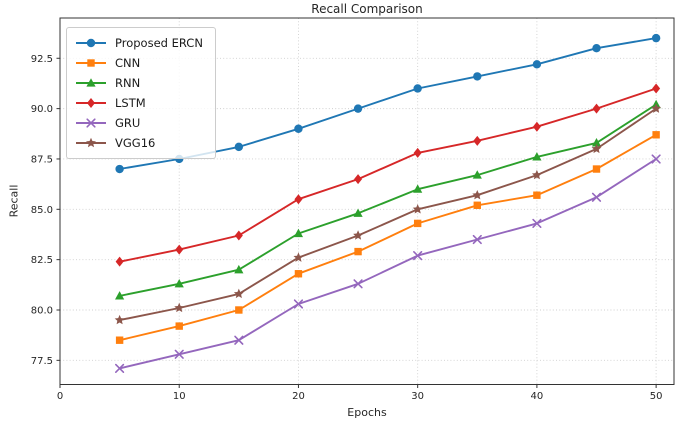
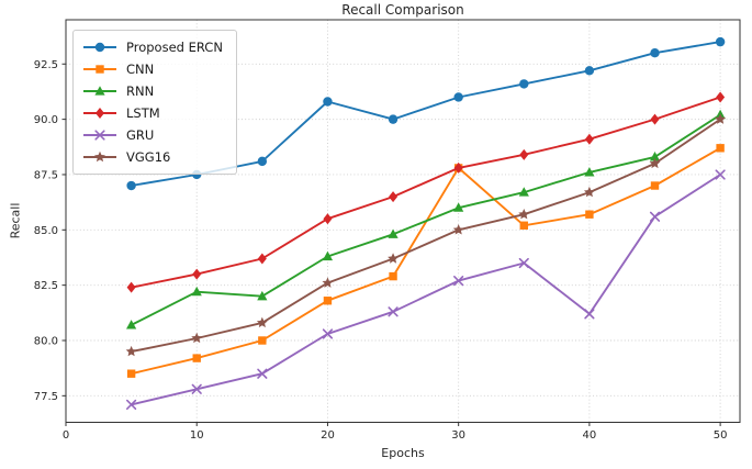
RNN/10: 81.3 -> 82.2
Proposed ERCN/20: 89.0 -> 90.8
CNN/30: 84.3 -> 87.8
GRU/40: 84.3 -> 81.2
